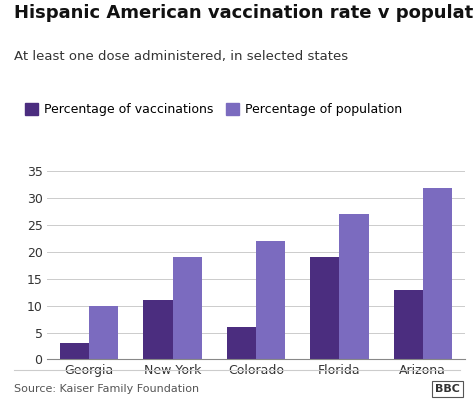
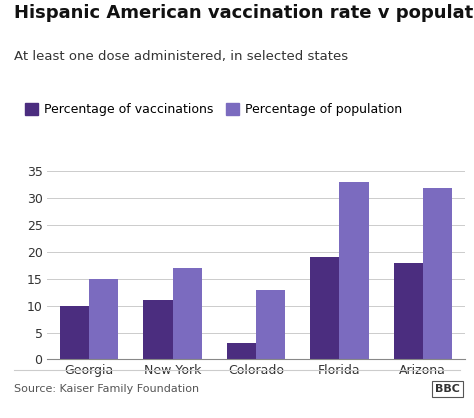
Percentage of vaccinations/Georgia: 3 -> 10
Percentage of population/Georgia: 10 -> 15
Percentage of population/New York: 19 -> 17
Percentage of vaccinations/Colorado: 6 -> 3
Percentage of population/Colorado: 22 -> 13
Percentage of population/Florida: 27 -> 33
Percentage of vaccinations/Arizona: 13 -> 18
